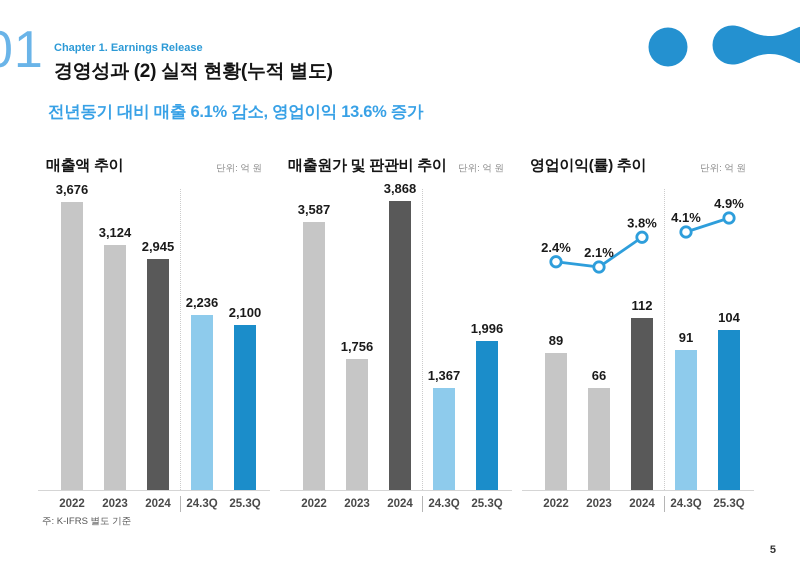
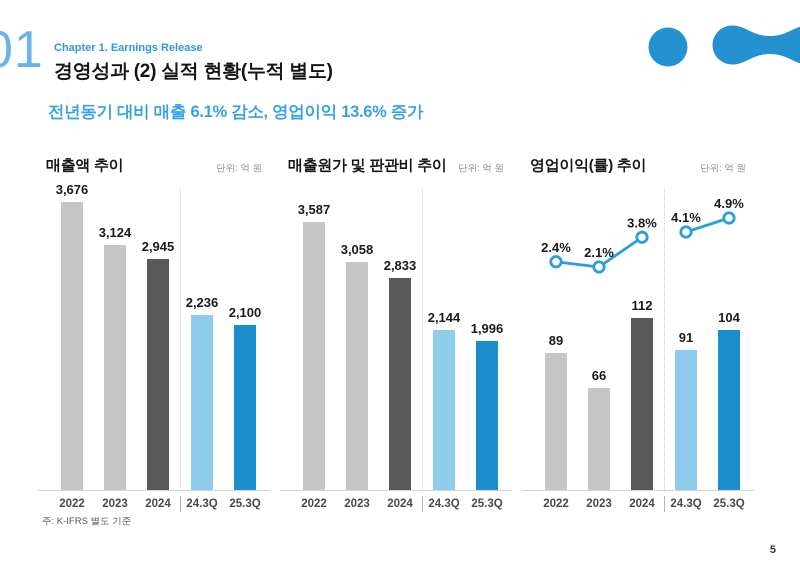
매출원가 및 판관비 추이/2023: 1,756 -> 3,058
매출원가 및 판관비 추이/2024: 3,868 -> 2,833
매출원가 및 판관비 추이/24.3Q: 1,367 -> 2,144
